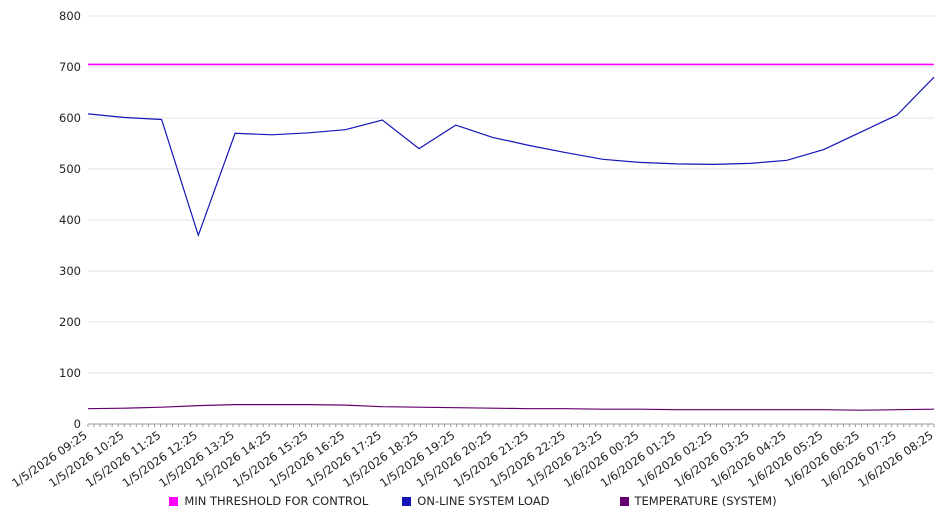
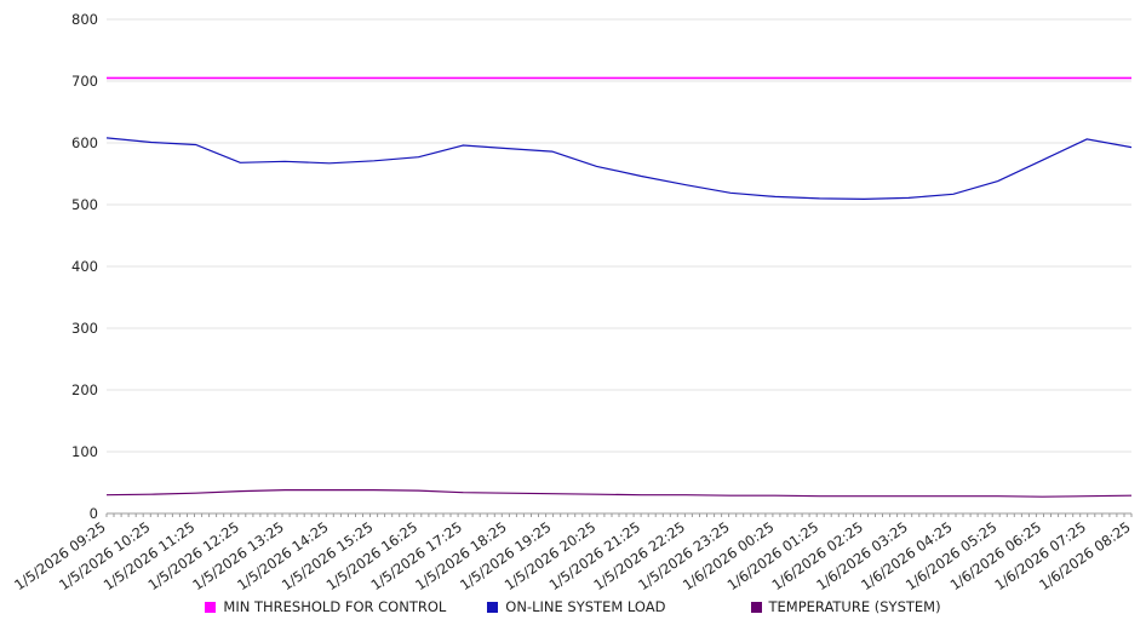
ON-LINE SYSTEM LOAD/1/5/2026 12:25: 370 -> 570
ON-LINE SYSTEM LOAD/1/5/2026 18:25: 540 -> 590
ON-LINE SYSTEM LOAD/1/6/2026 08:25: 680 -> 590
